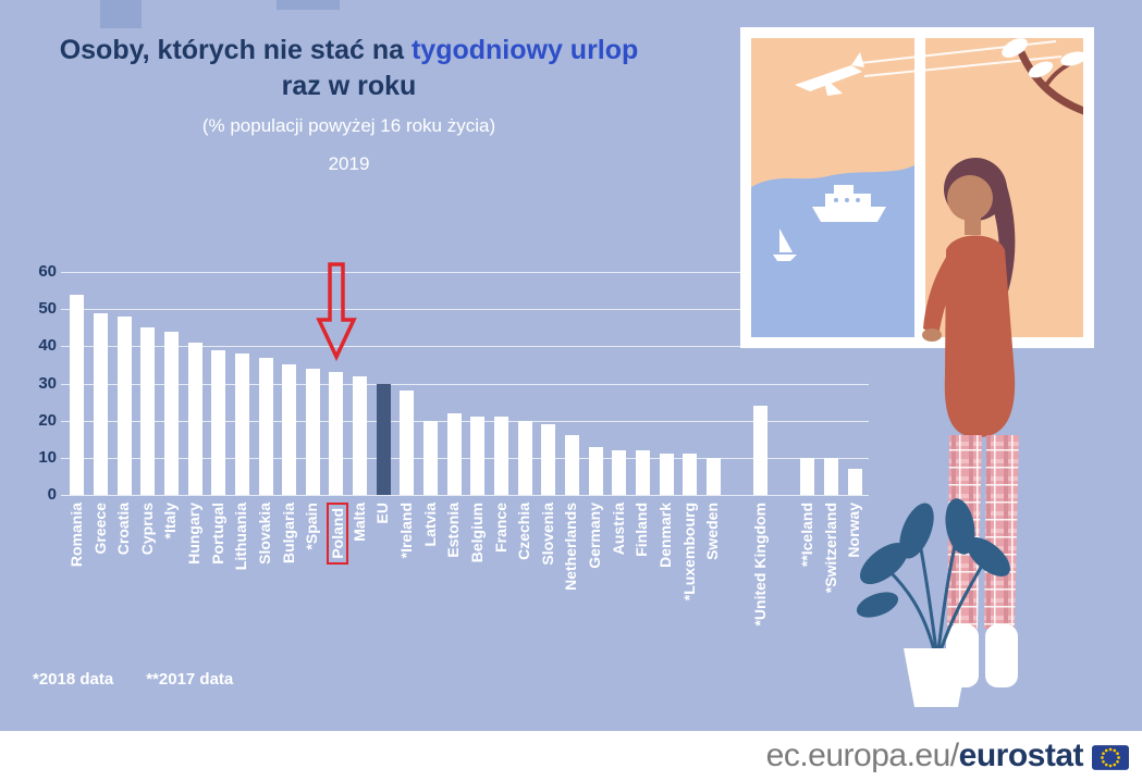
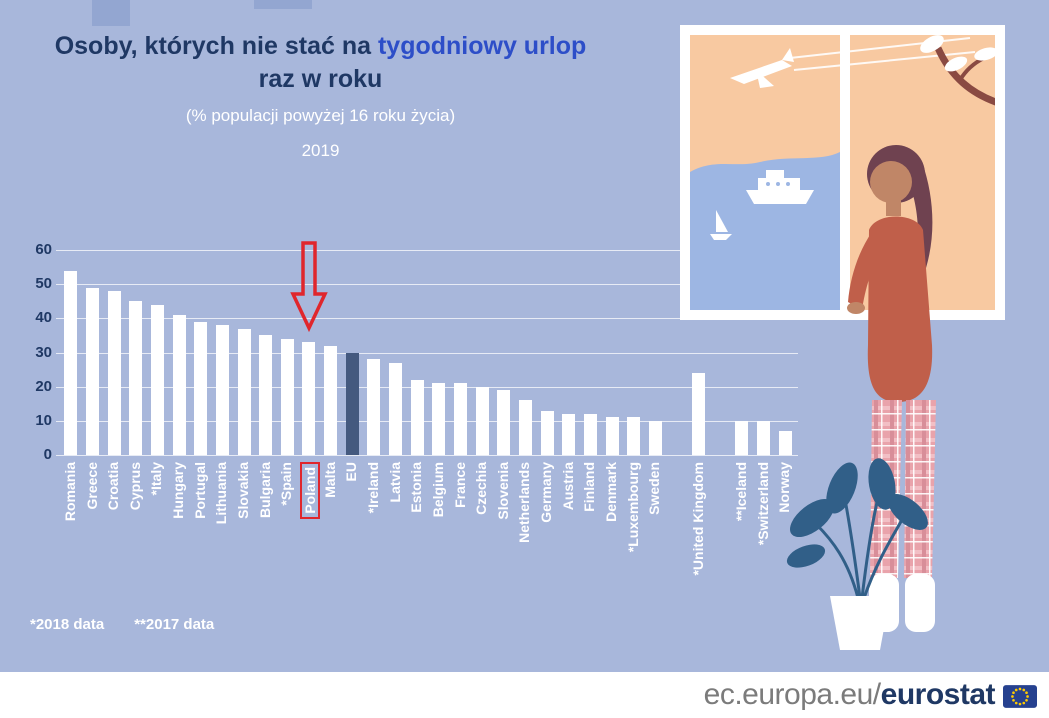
Latvia: 20 -> 27
